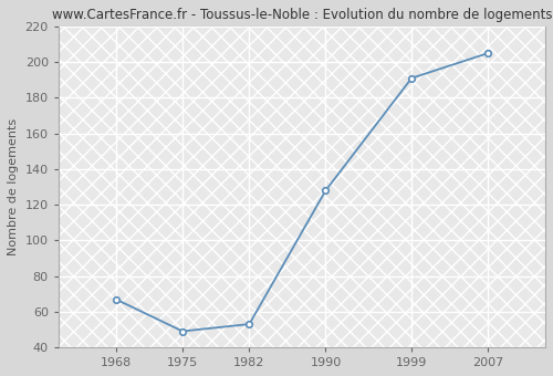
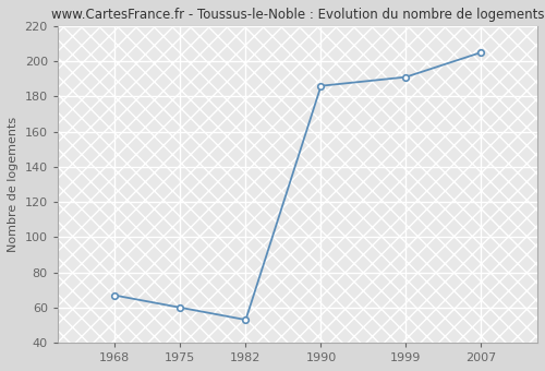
1975: 49 -> 60
1990: 128 -> 186
